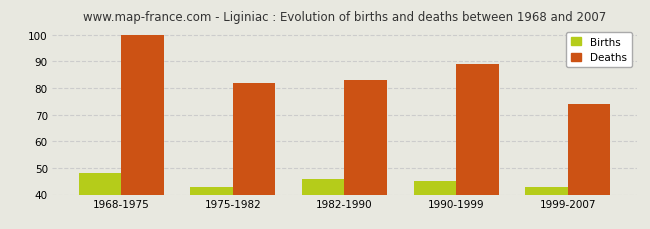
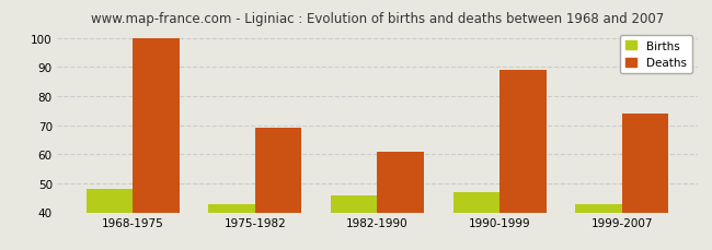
Deaths/1975-1982: 82 -> 69
Deaths/1982-1990: 83 -> 61
Births/1990-1999: 45 -> 47
